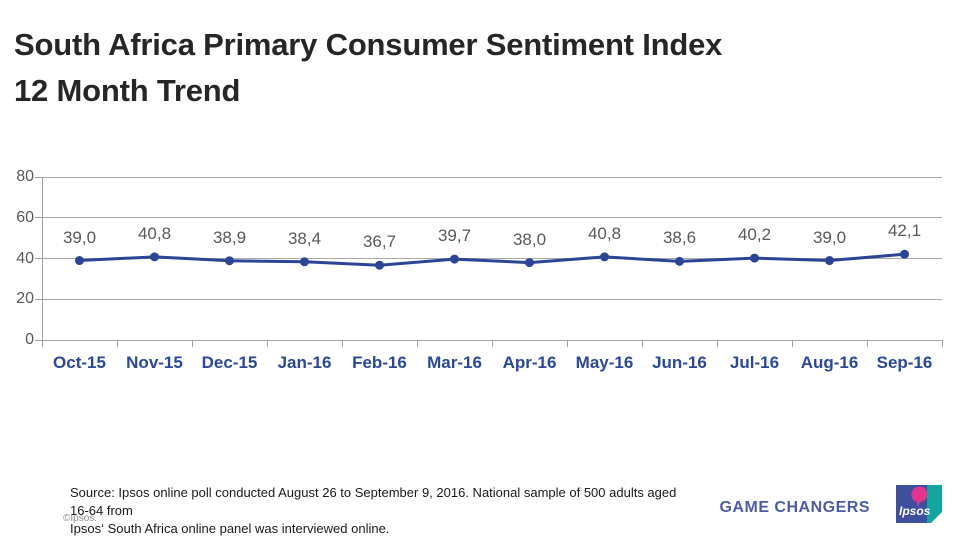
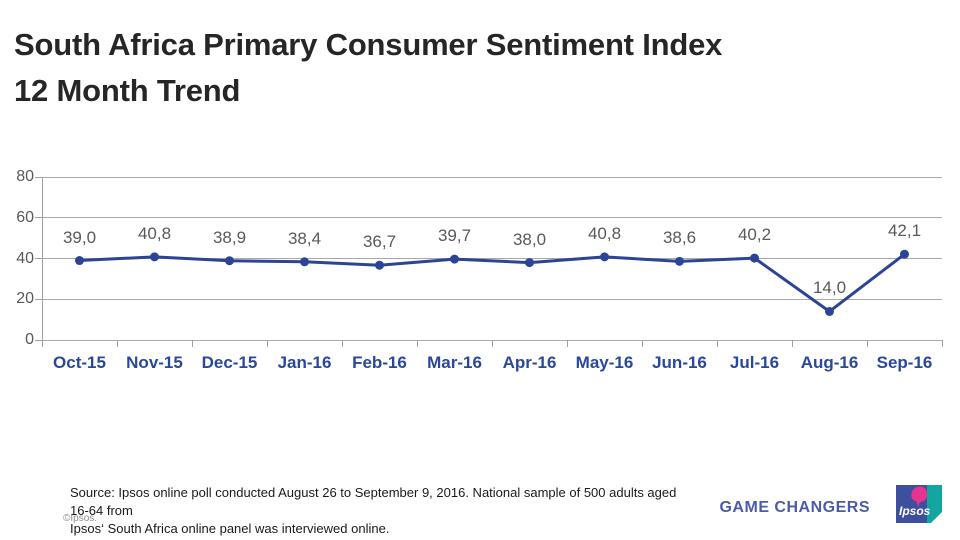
Aug-16: 39,0 -> 14,0
